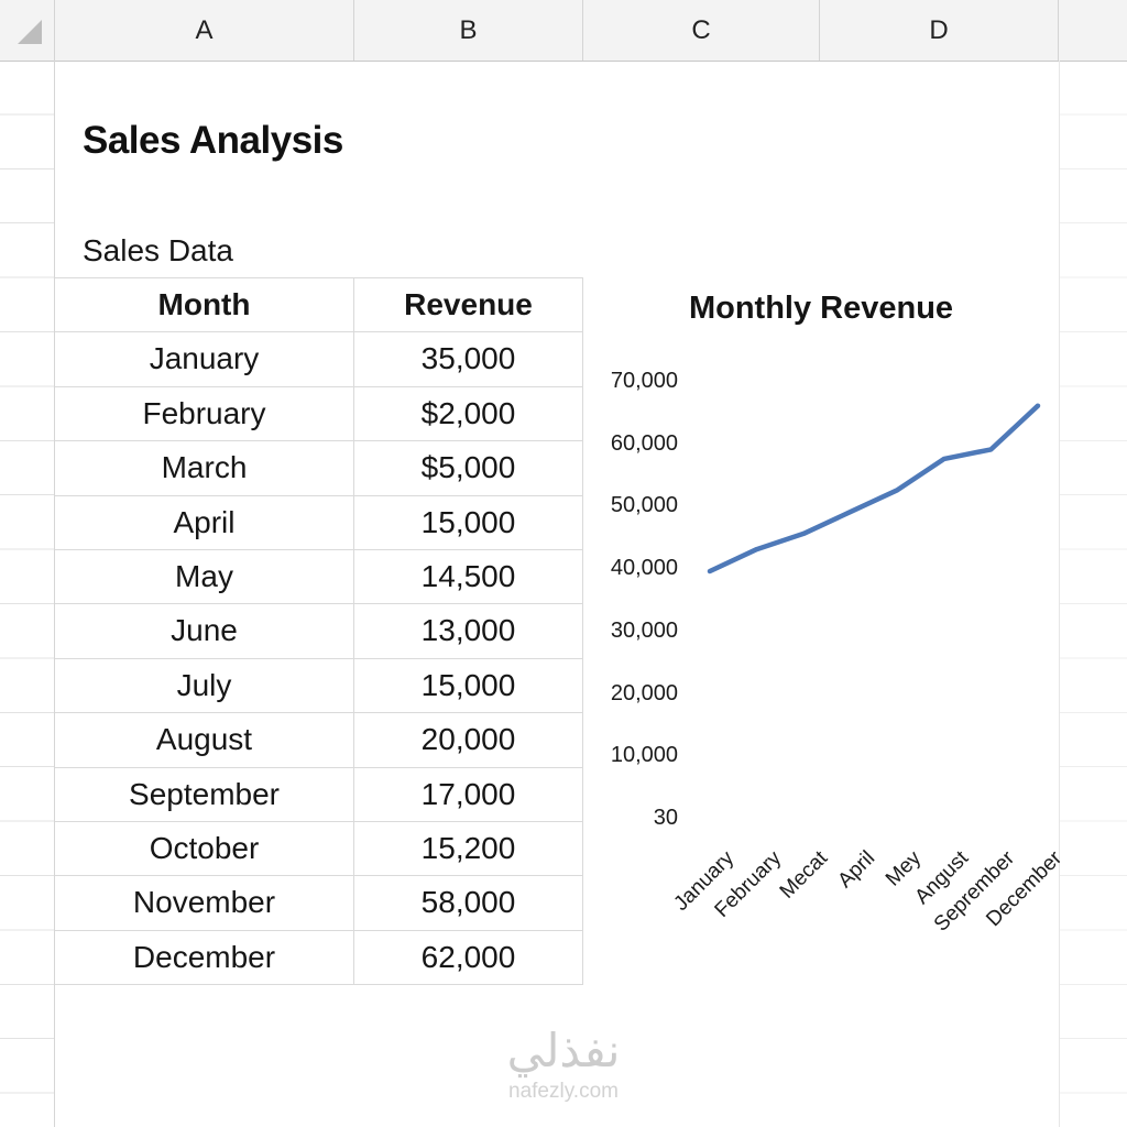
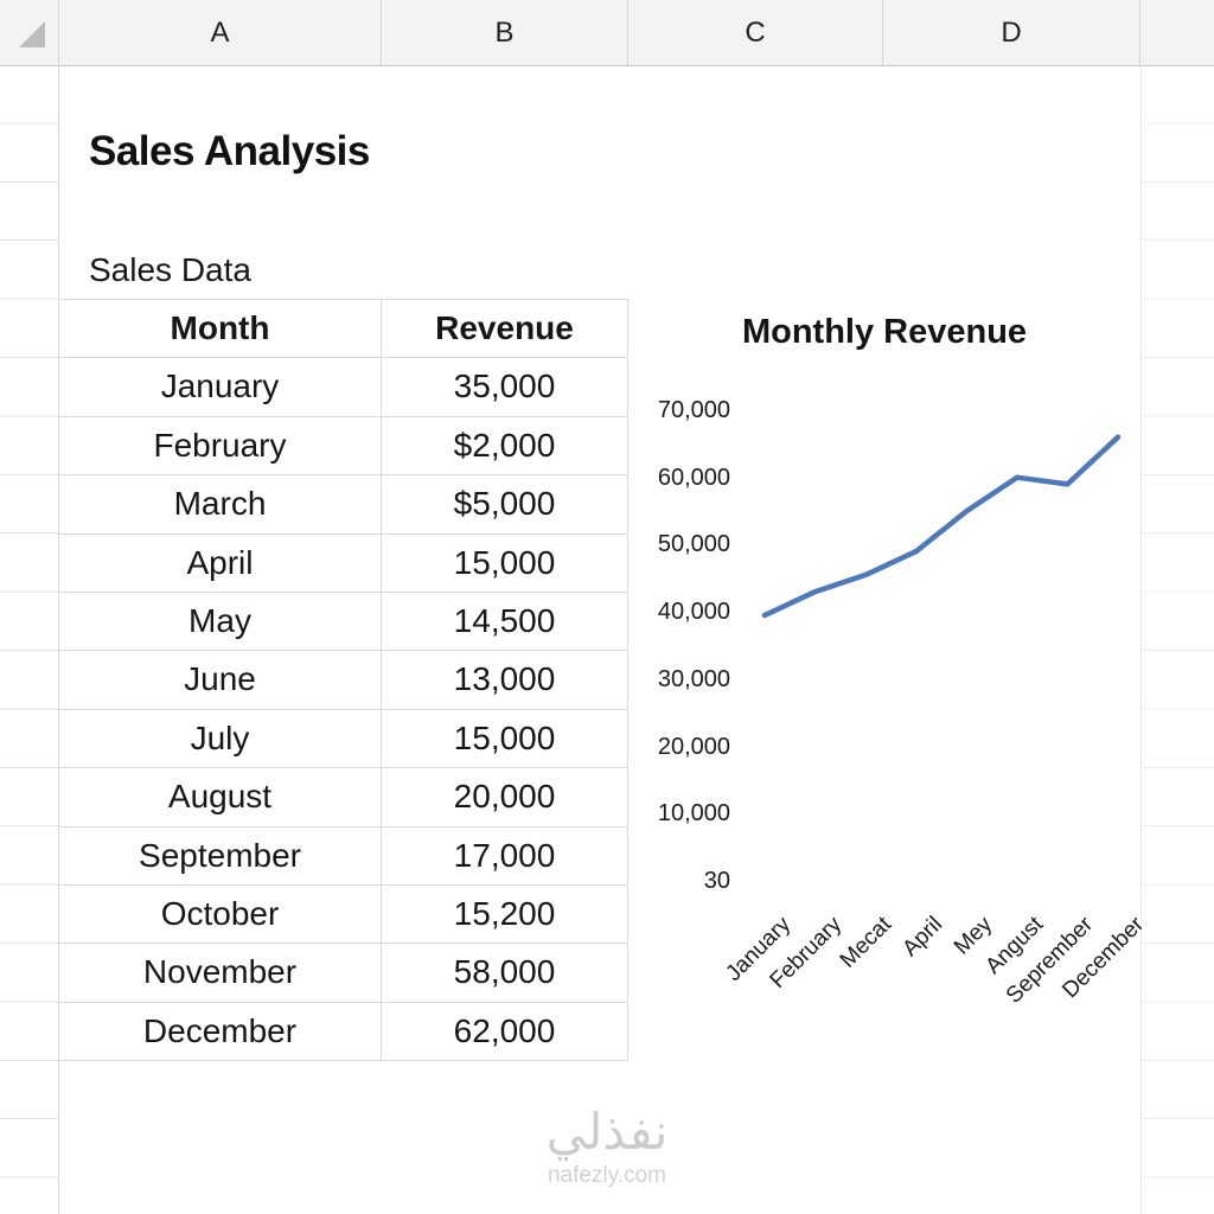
Mey: 52000 -> 55000
Angust: 58000 -> 60000
